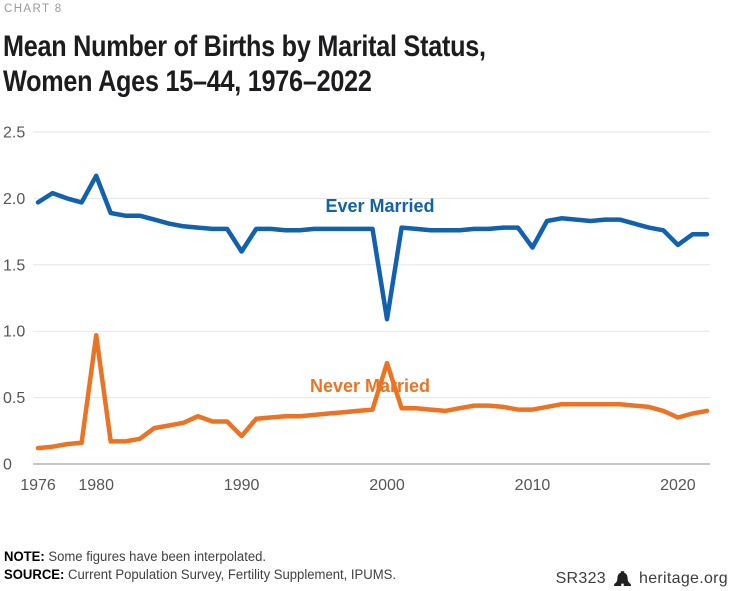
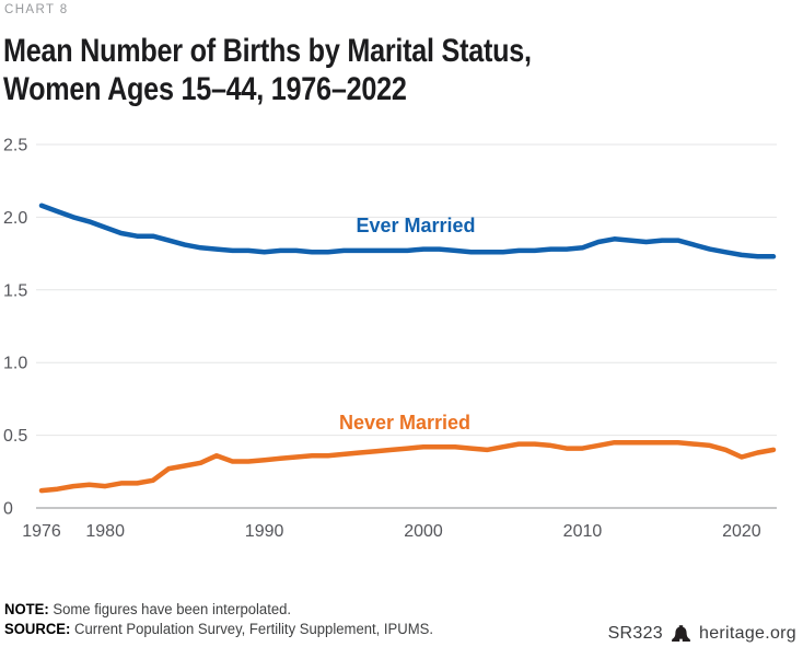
Ever Married/1976: 1.97 -> 2.08
Ever Married/1980: 2.17 -> 1.93
Never Married/1980: 0.97 -> 0.15
Ever Married/1990: 1.60 -> 1.76
Never Married/1990: 0.21 -> 0.33
Ever Married/2000: 1.09 -> 1.78
Never Married/2000: 0.76 -> 0.42
Ever Married/2010: 1.63 -> 1.79
Ever Married/2020: 1.65 -> 1.74
